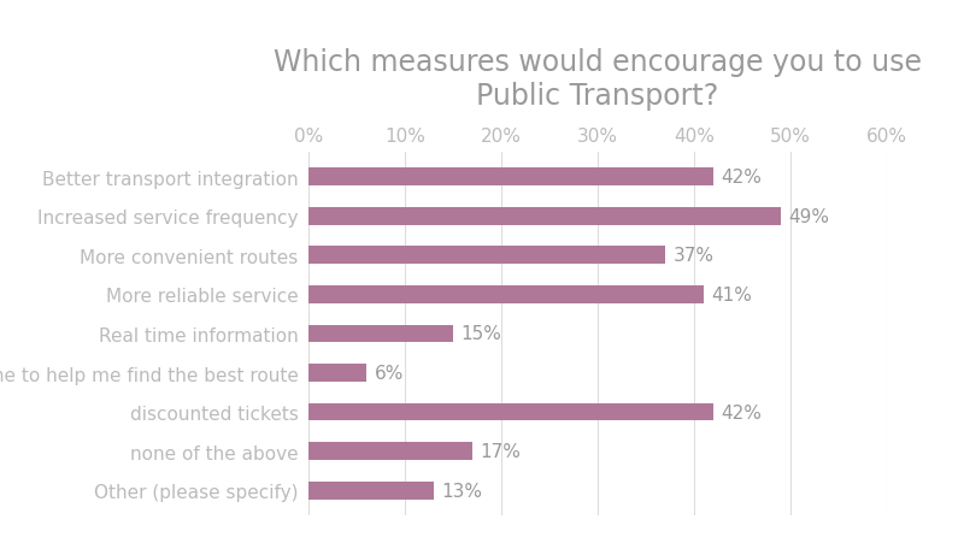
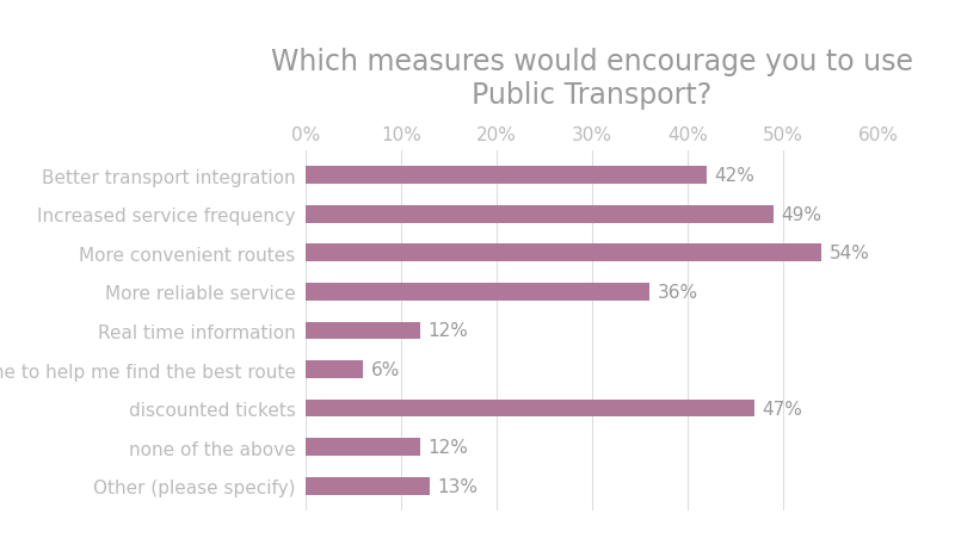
More convenient routes: 37% -> 54%
More reliable service: 41% -> 36%
Real time information: 15% -> 12%
discounted tickets: 42% -> 47%
none of the above: 17% -> 12%
